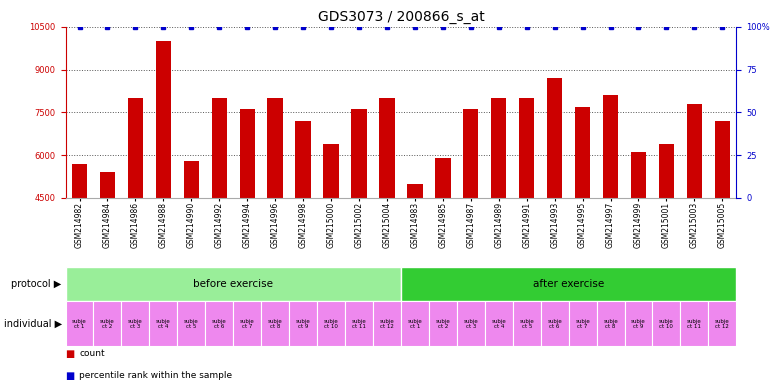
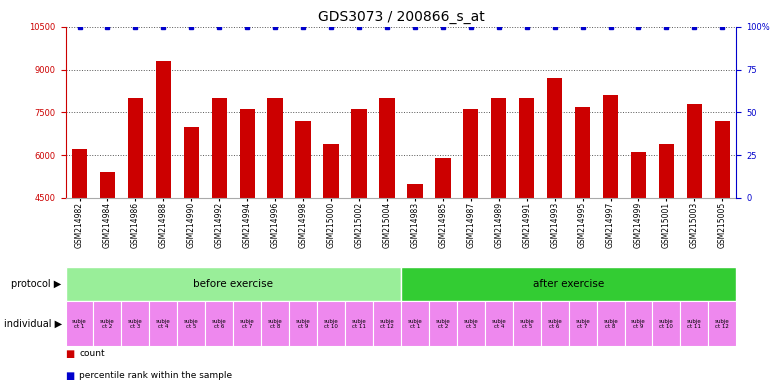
GSM214982: 5700 -> 6200
GSM214988: 10000 -> 9300
GSM214990: 5800 -> 7000
